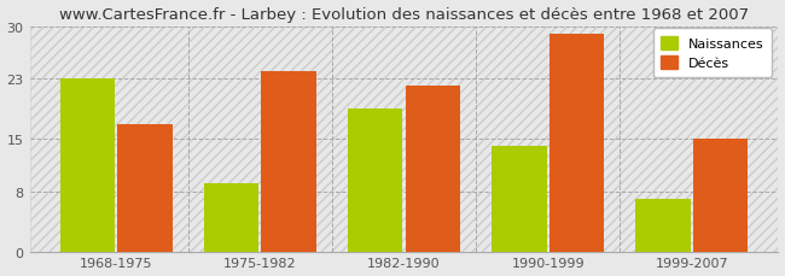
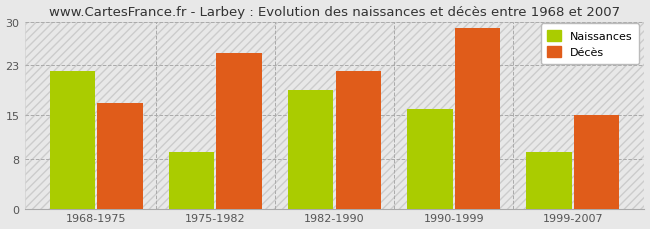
Naissances/1968-1975: 23 -> 22
Décès/1975-1982: 24 -> 25
Naissances/1990-1999: 14 -> 16
Naissances/1999-2007: 7 -> 9
